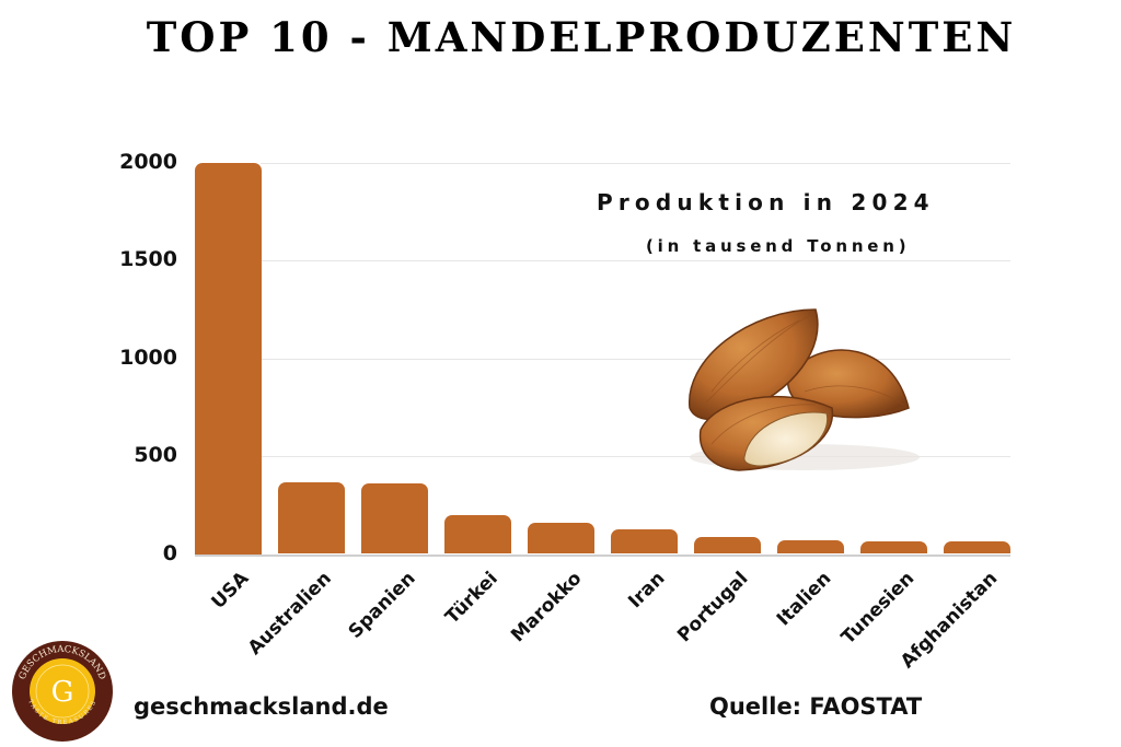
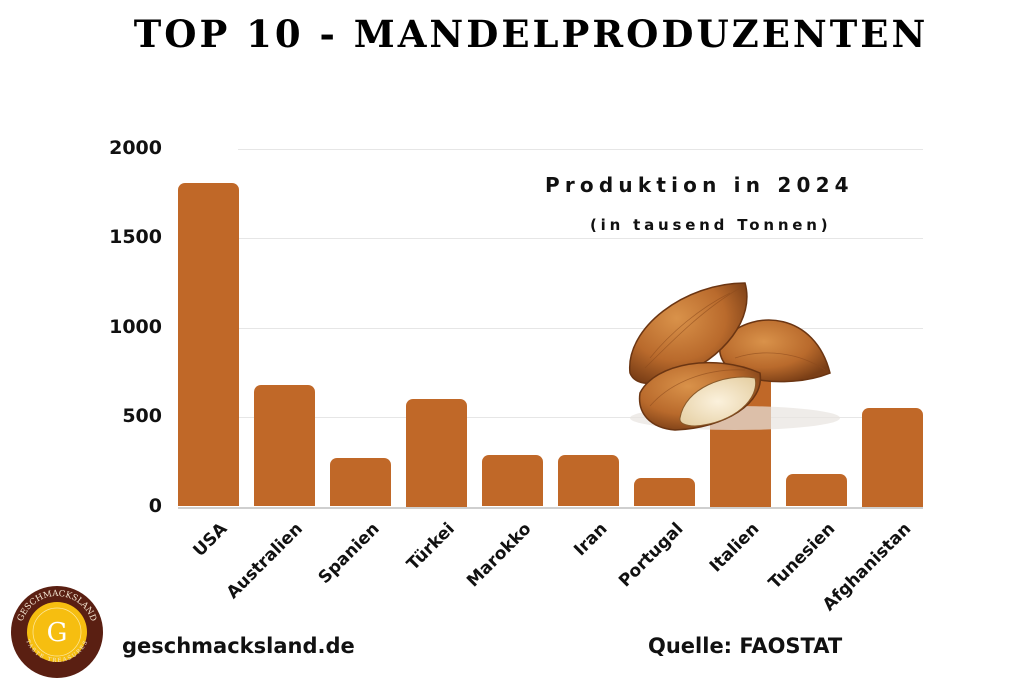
USA: 2000 -> 1810
Australien: 370 -> 680
Spanien: 360 -> 270
Türkei: 200 -> 600
Marokko: 160 -> 290
Iran: 130 -> 290
Portugal: 90 -> 160
Italien: 70 -> 800
Tunesien: 70 -> 180
Afghanistan: 60 -> 550
